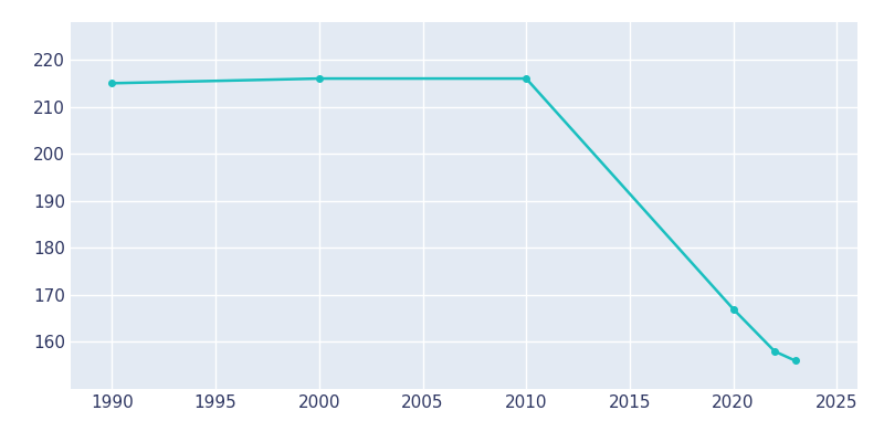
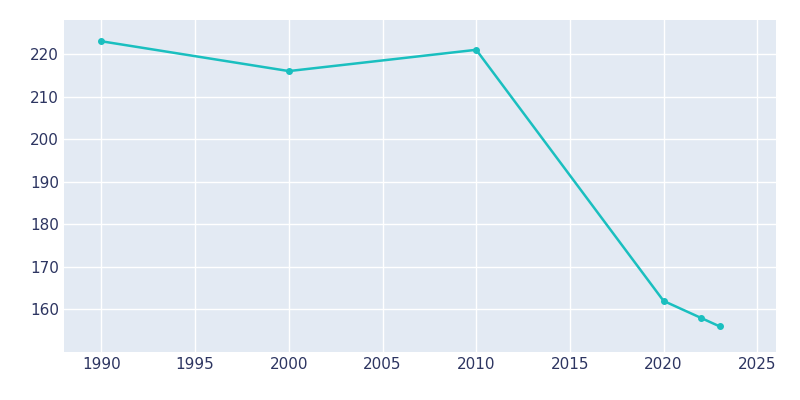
1990: 215 -> 223
2010: 216 -> 221
2020: 167 -> 162
